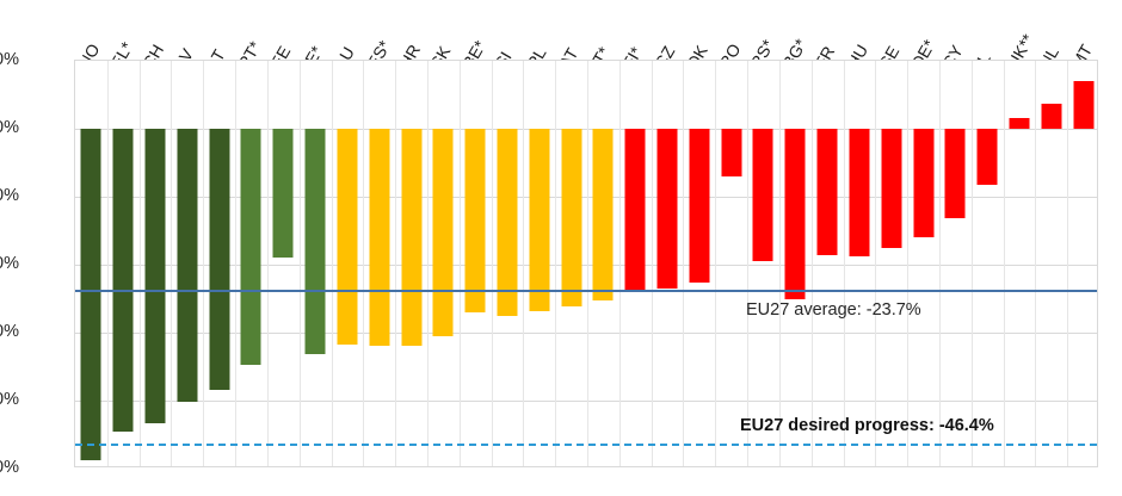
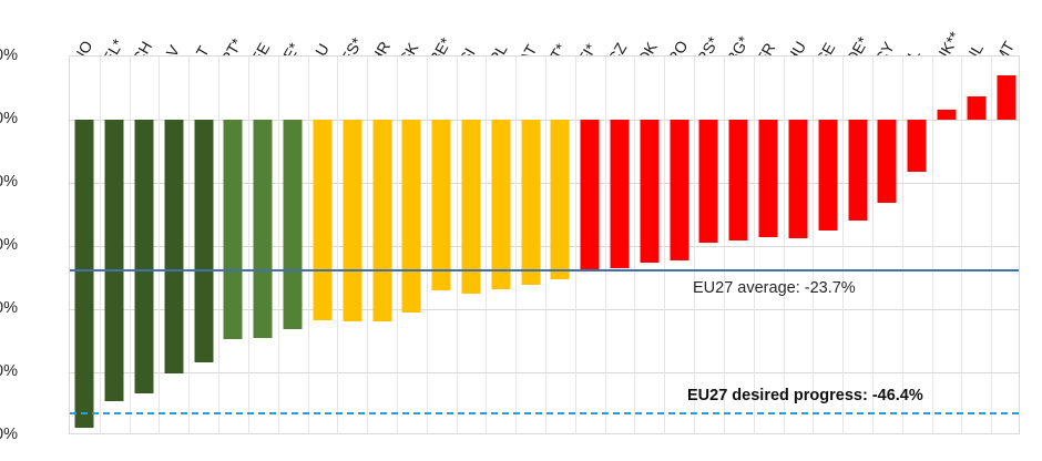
EE: -19% -> -34%
RO: -7% -> -22%
BG*: -25% -> -19%
